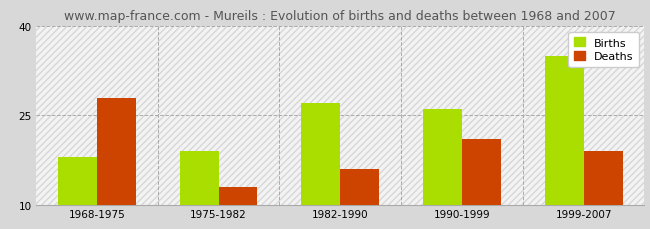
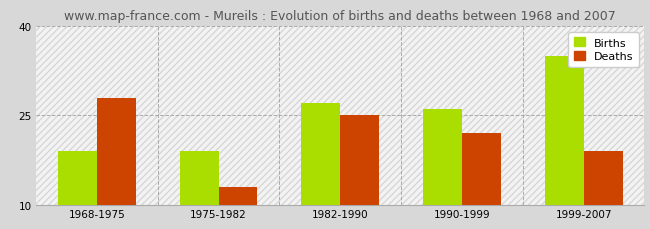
Births/1968-1975: 18 -> 19
Deaths/1982-1990: 16 -> 25
Deaths/1990-1999: 21 -> 22
